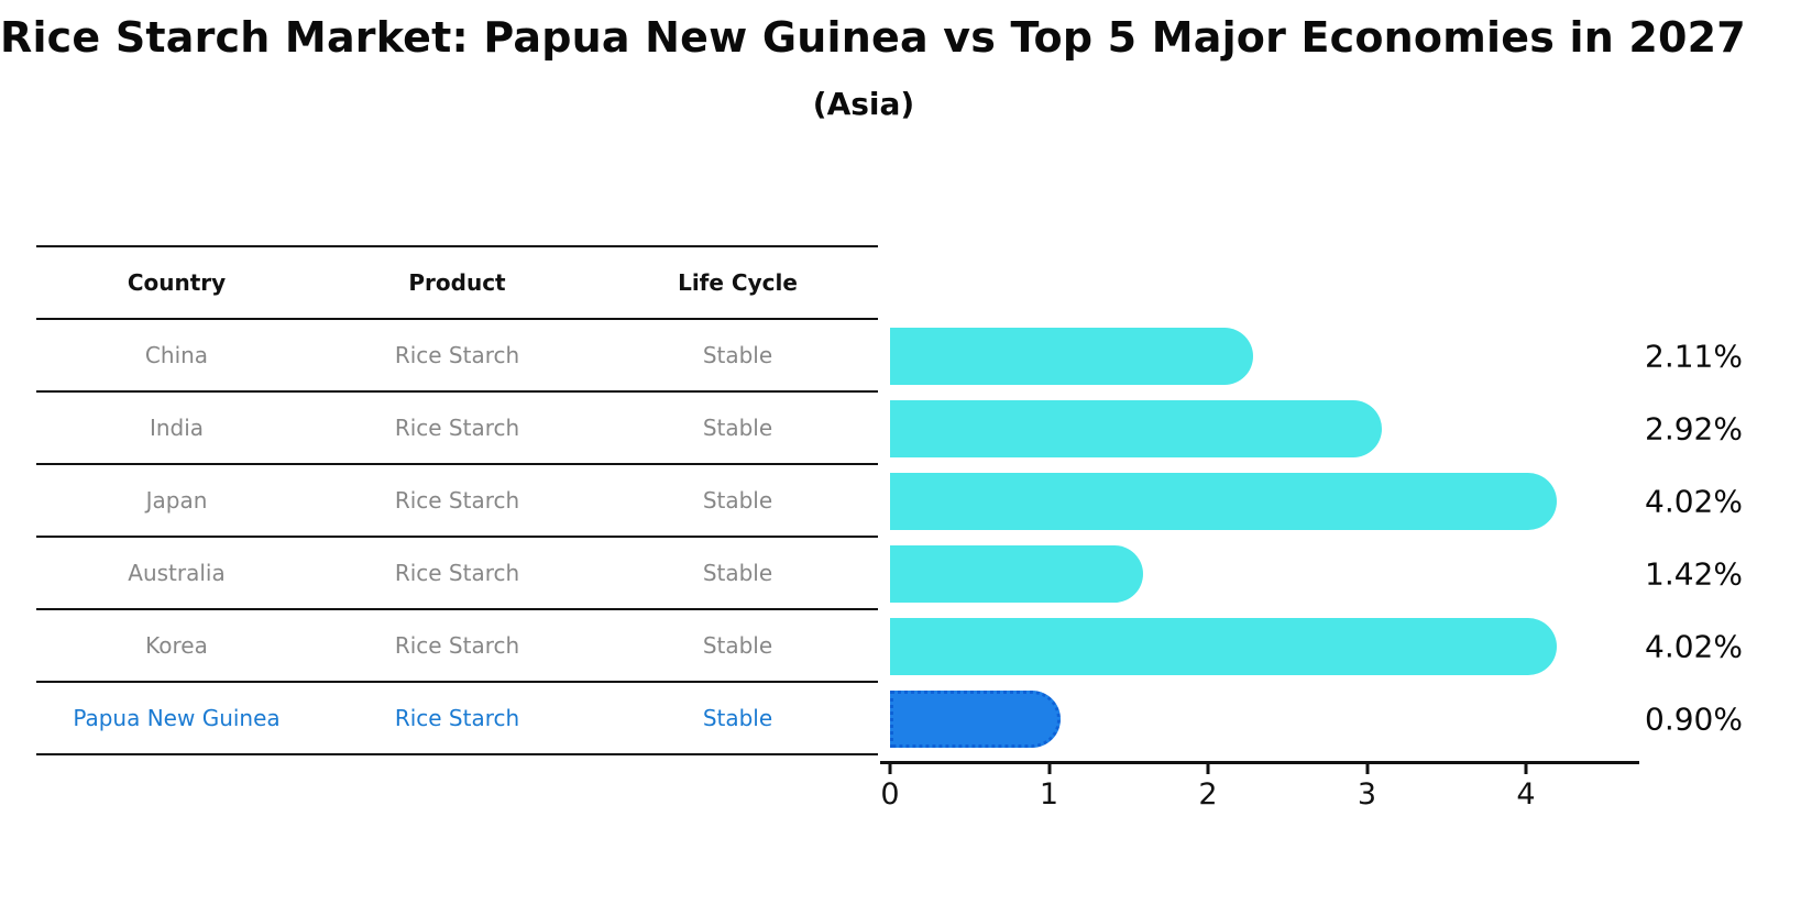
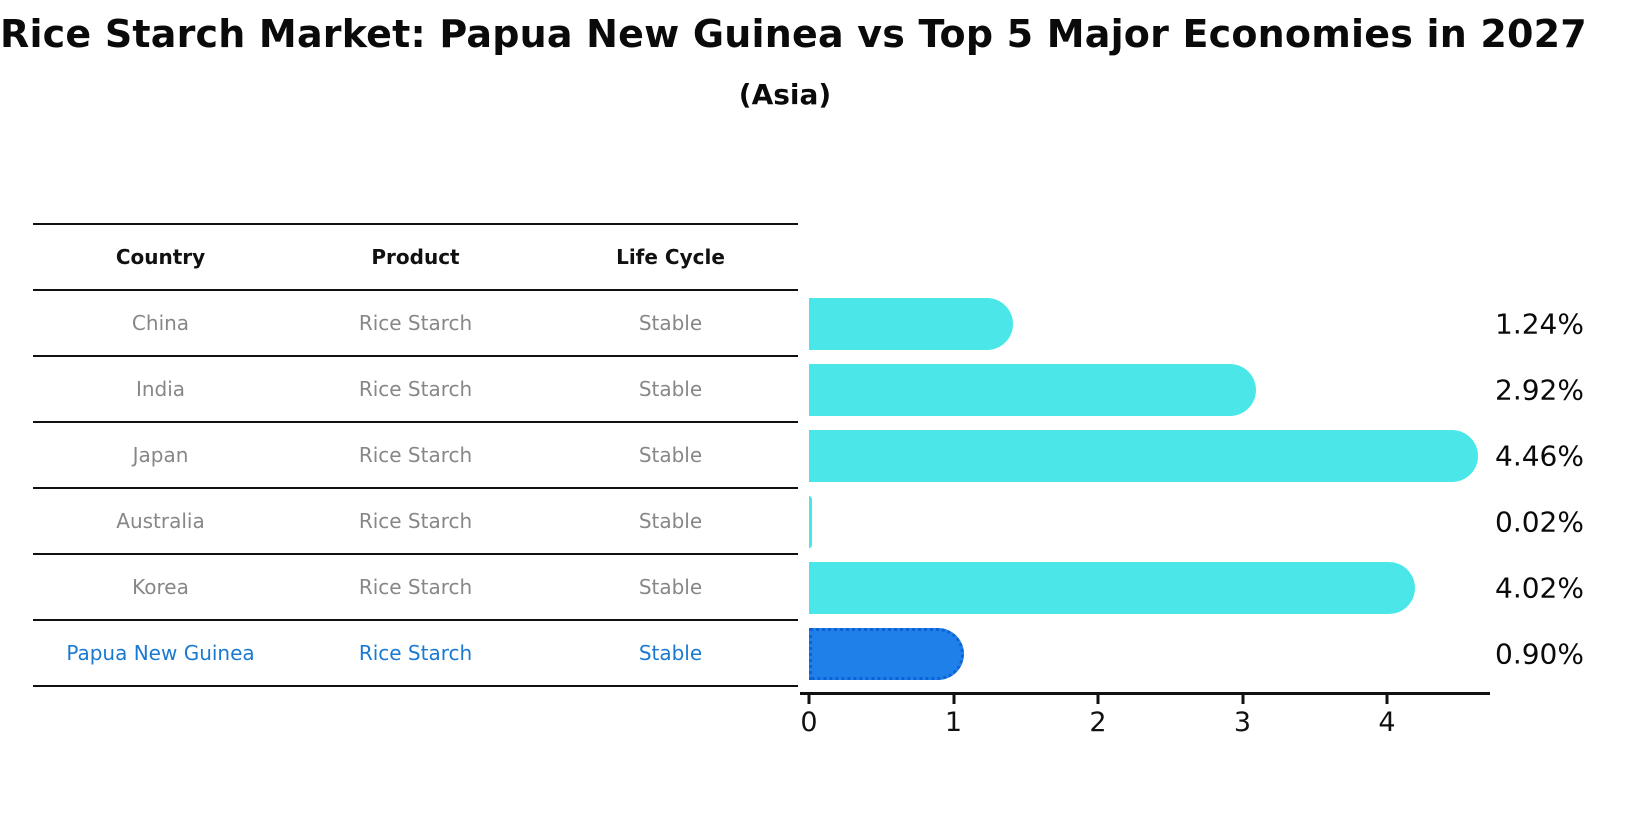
China: 2.11% -> 1.24%
Japan: 4.02% -> 4.46%
Australia: 1.42% -> 0.02%
